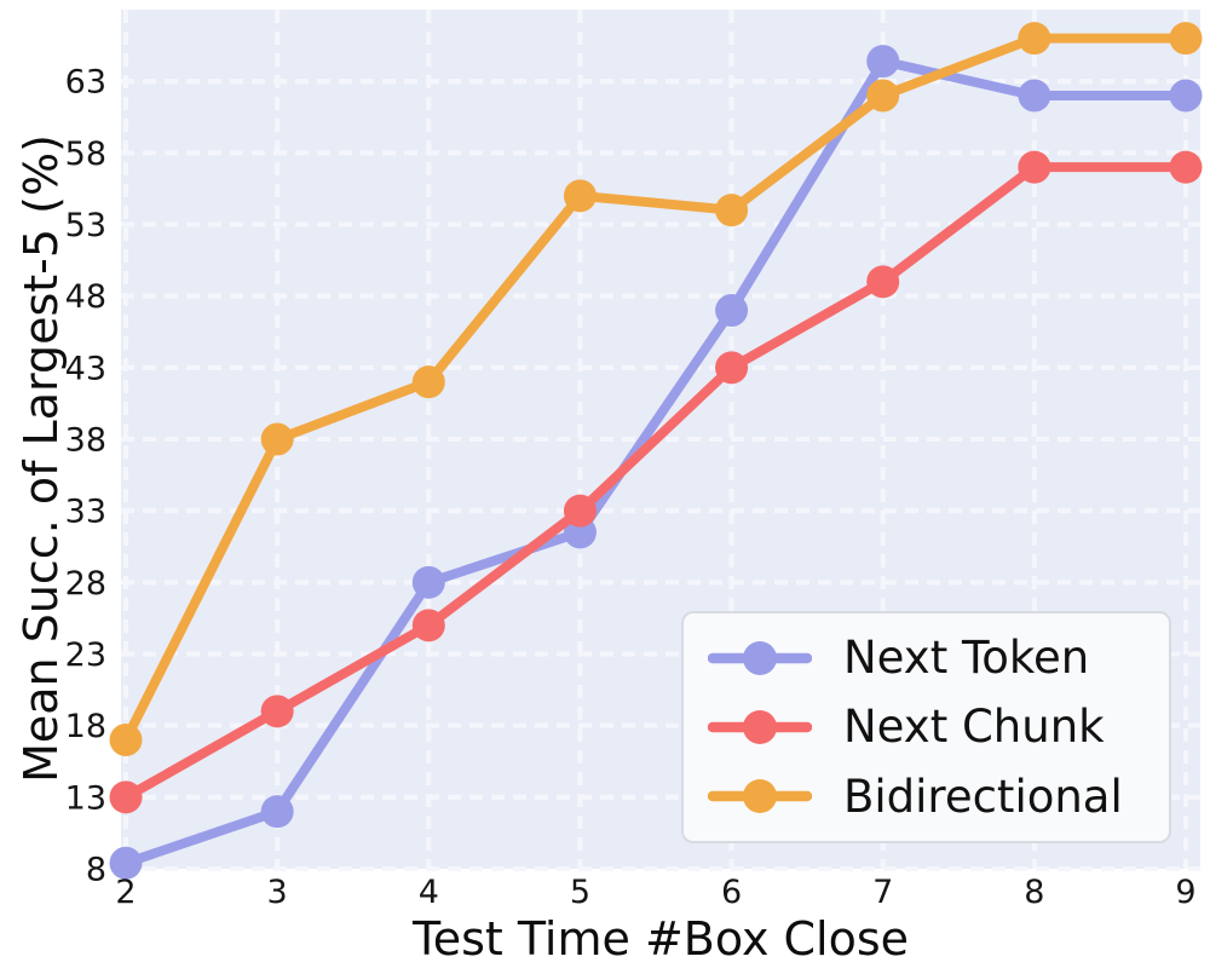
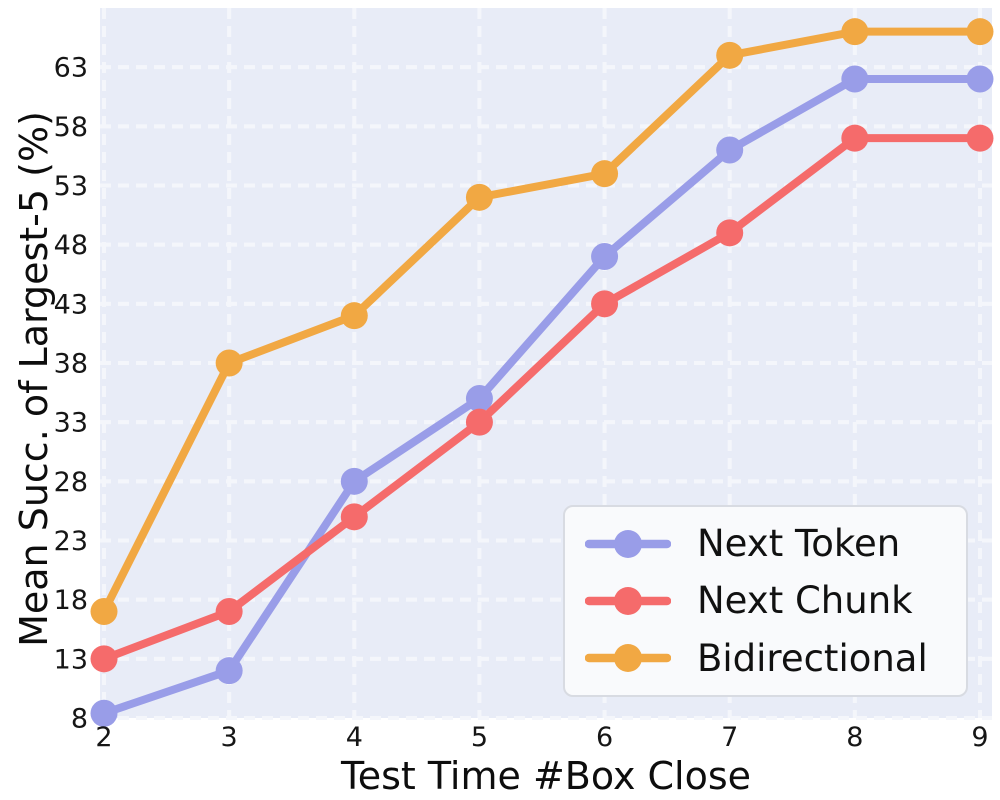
Next Chunk/3: 19 -> 17
Next Token/5: 31.5 -> 35.0
Bidirectional/5: 55 -> 52
Next Token/7: 64.4 -> 56.0
Bidirectional/7: 62 -> 64
